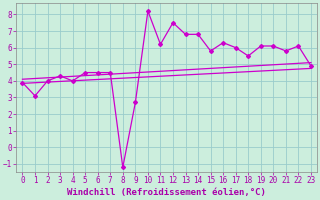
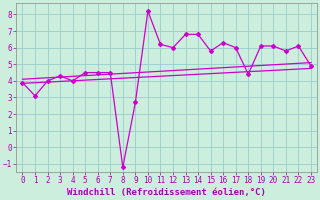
12: 7.5 -> 6.0
18: 5.5 -> 4.4
